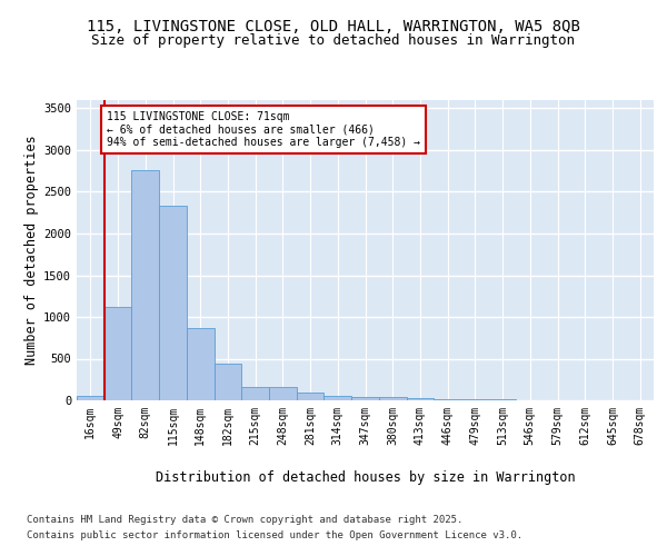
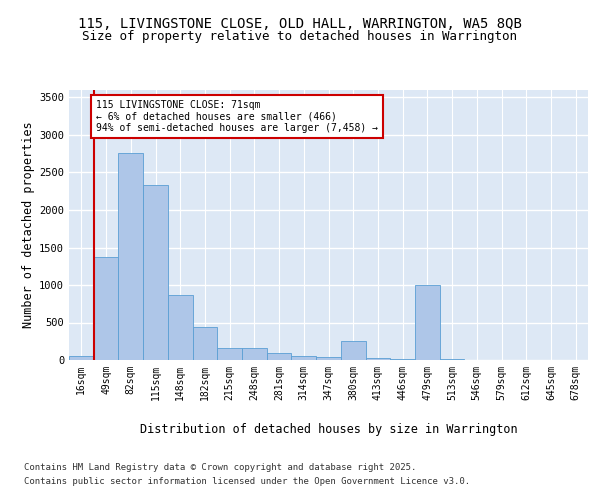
49sqm: 1120 -> 1380
380sqm: 40 -> 260
479sqm: 10 -> 1000
